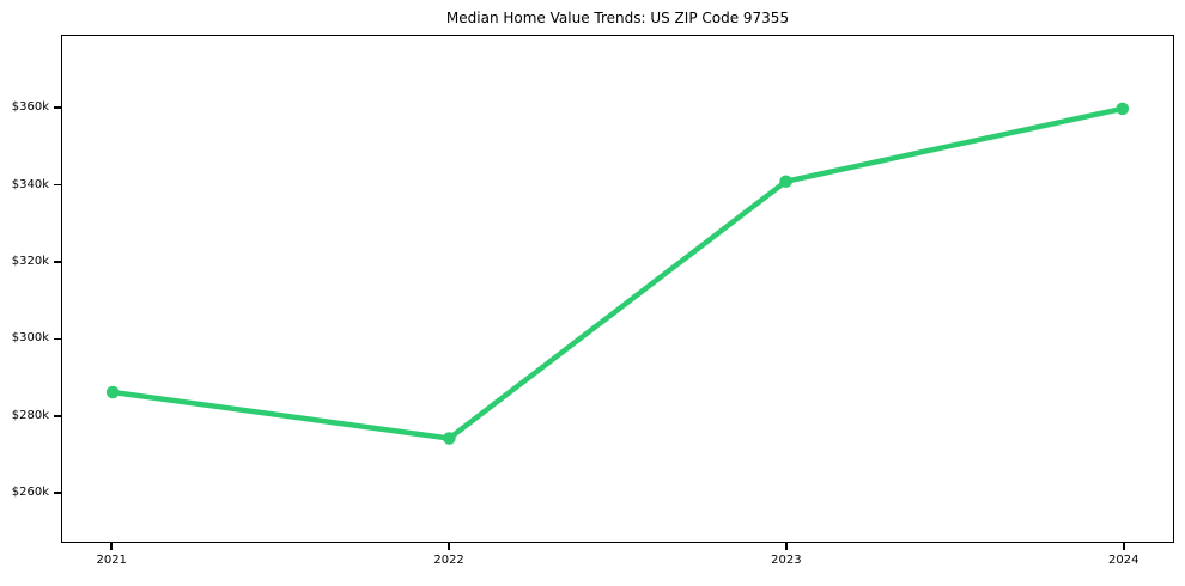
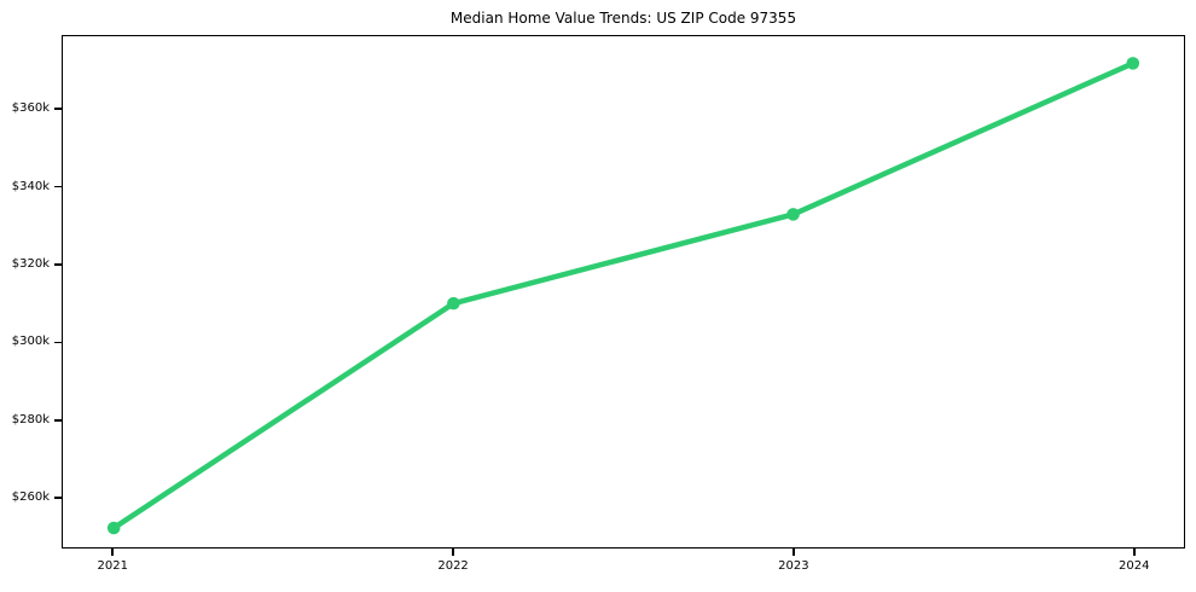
2021: $286k -> $252k
2022: $274k -> $310k
2023: $341k -> $333k
2024: $360k -> $372k
